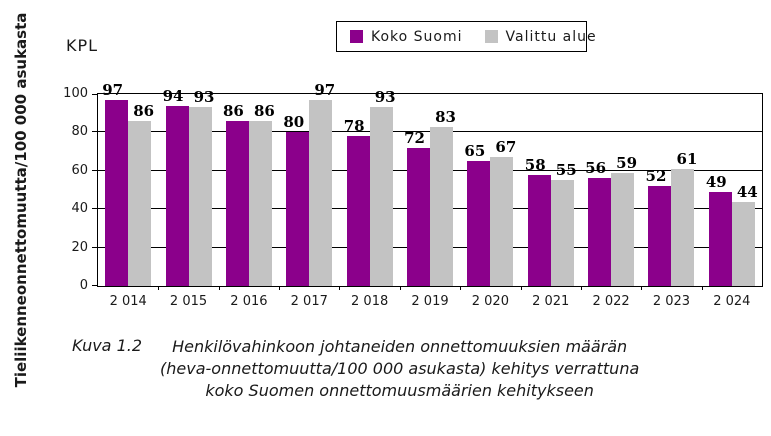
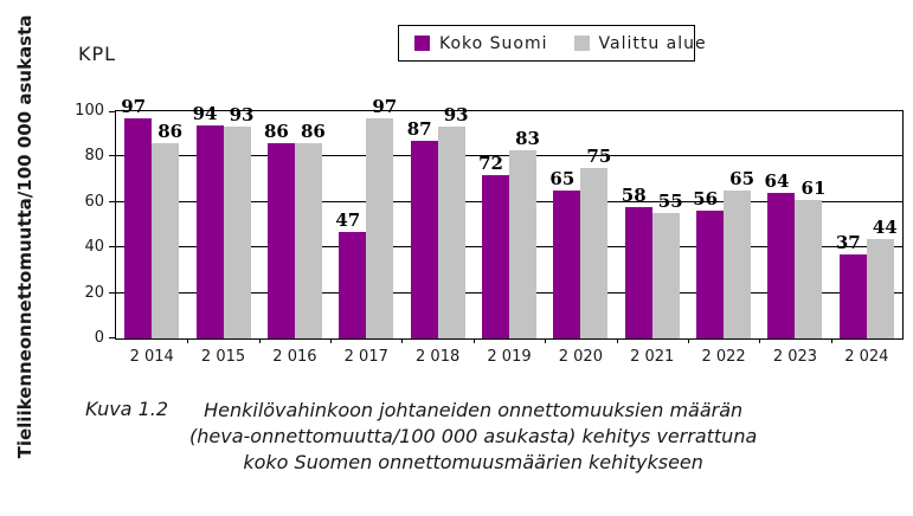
Koko Suomi/2 017: 80 -> 47
Koko Suomi/2 018: 78 -> 87
Valittu alue/2 020: 67 -> 75
Valittu alue/2 022: 59 -> 65
Koko Suomi/2 023: 52 -> 64
Koko Suomi/2 024: 49 -> 37
